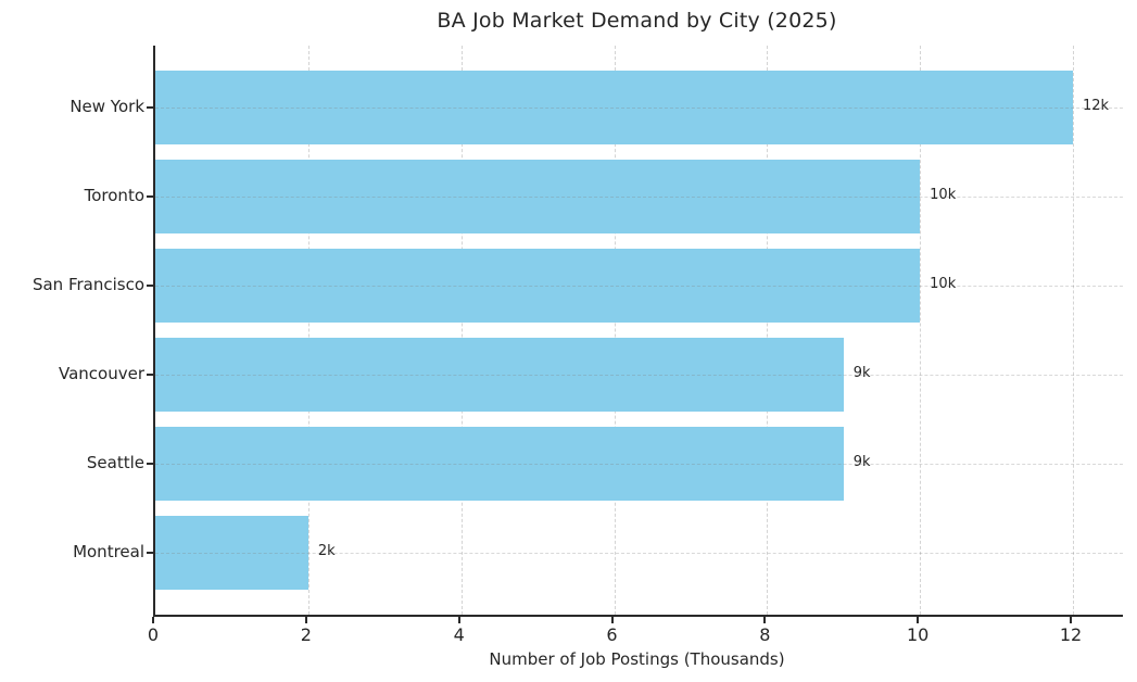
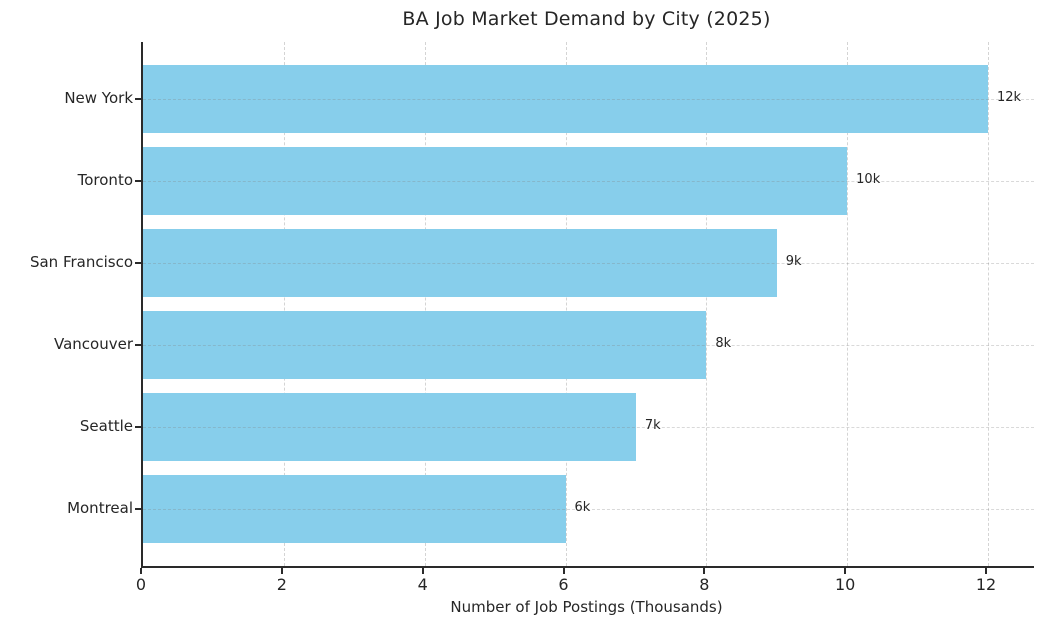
San Francisco: 10k -> 9k
Vancouver: 9k -> 8k
Seattle: 9k -> 7k
Montreal: 2k -> 6k
